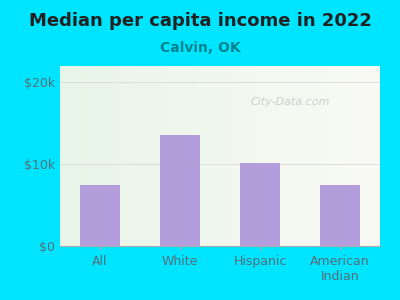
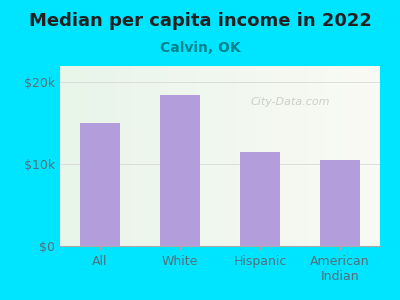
All: $7.4k -> $15.0k
White: $13.6k -> $18.5k
Hispanic: $10.2k -> $11.5k
American Indian: $7.4k -> $10.5k
